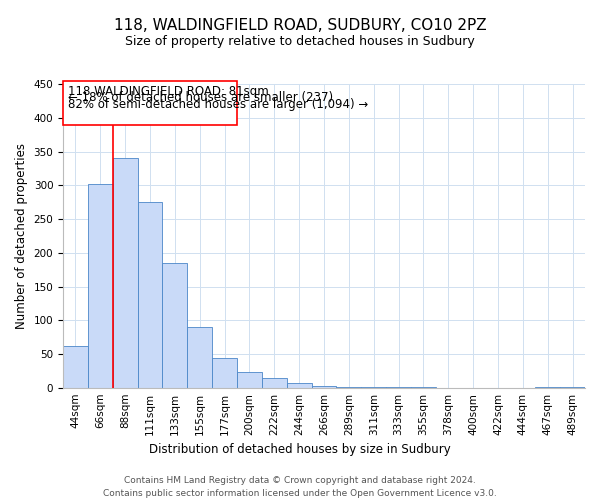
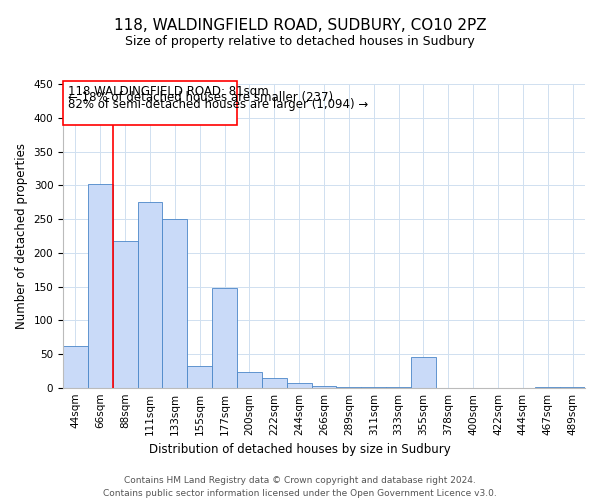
88sqm: 340 -> 218
133sqm: 185 -> 250
155sqm: 90 -> 32
177sqm: 45 -> 148
355sqm: 1 -> 46
